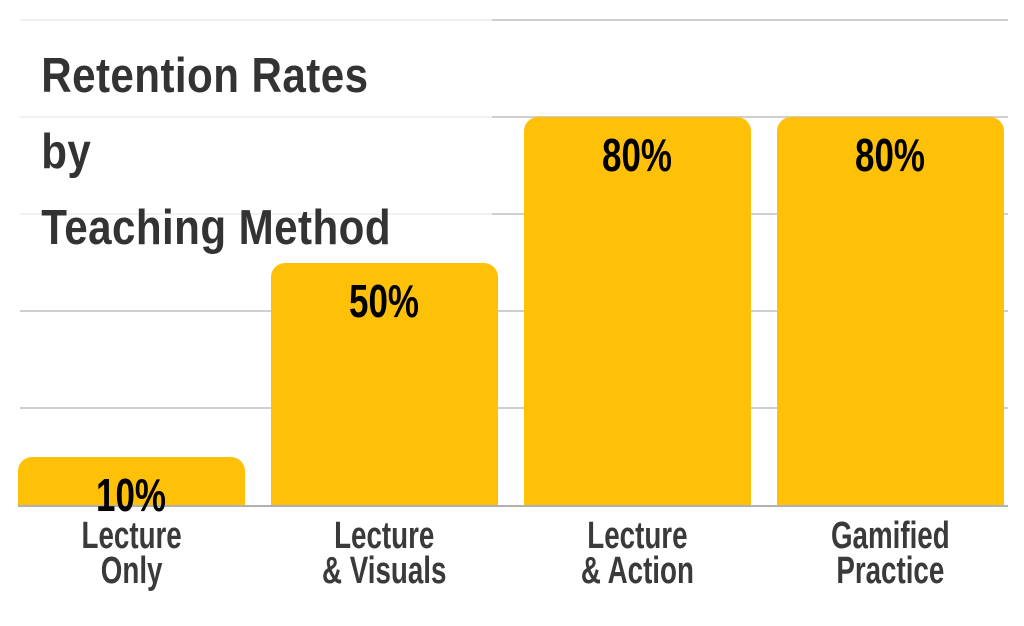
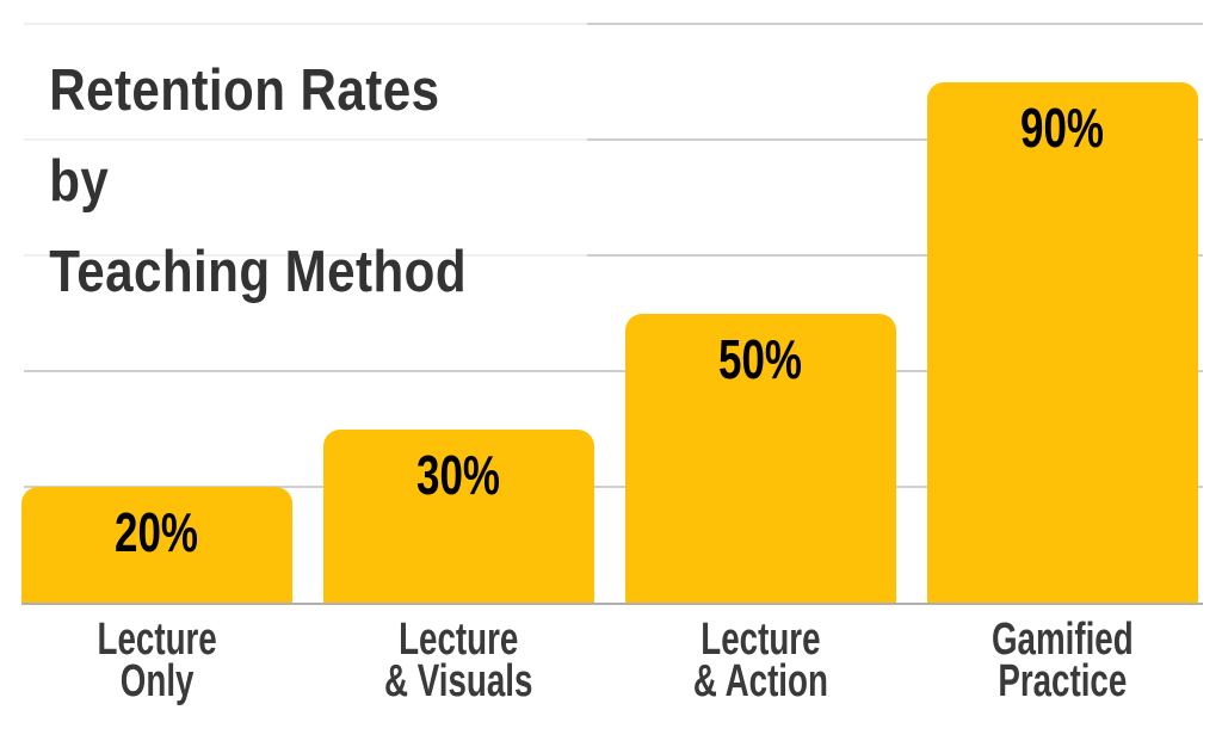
Lecture Only: 10% -> 20%
Lecture & Visuals: 50% -> 30%
Lecture & Action: 80% -> 50%
Gamified Practice: 80% -> 90%
